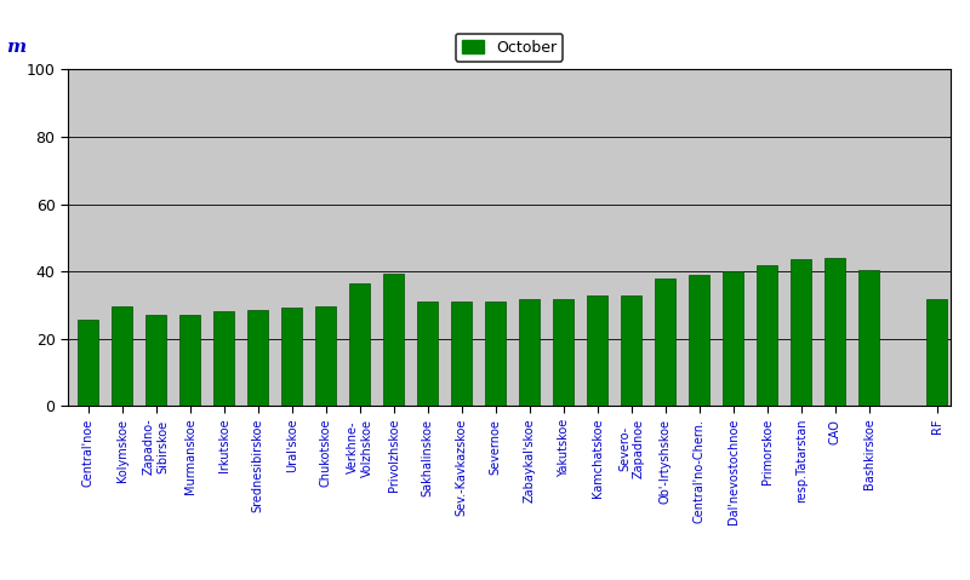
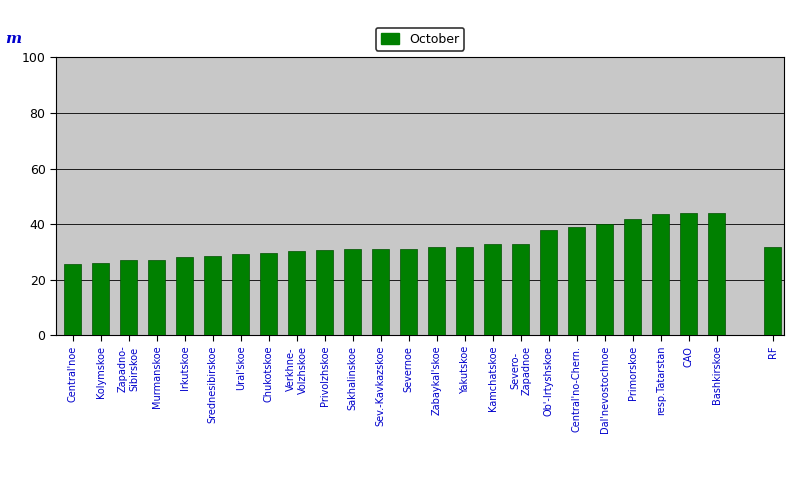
Kolymskoe: 29.5 -> 26.0
Verkhne- Volzhskoe: 36.5 -> 30.2
Privolzhskoe: 39.5 -> 30.8
Bashkirskoe: 40.5 -> 44.0
